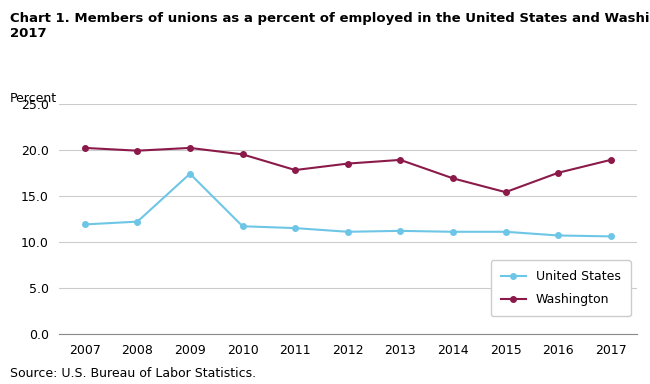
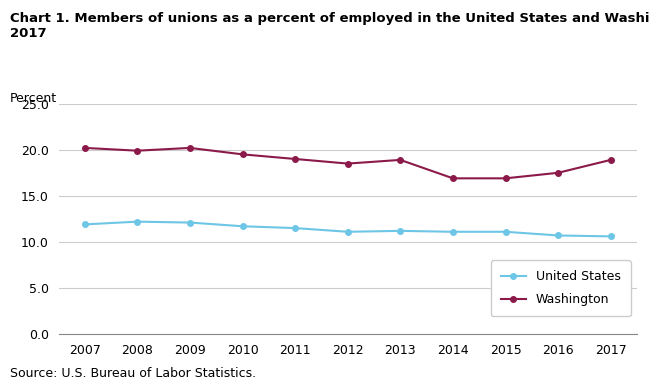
United States/2009: 17.4 -> 12.1
Washington/2011: 17.8 -> 19.0
Washington/2015: 15.4 -> 16.9
